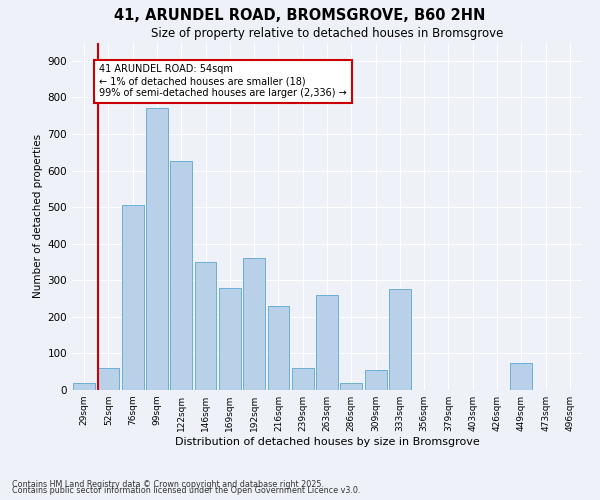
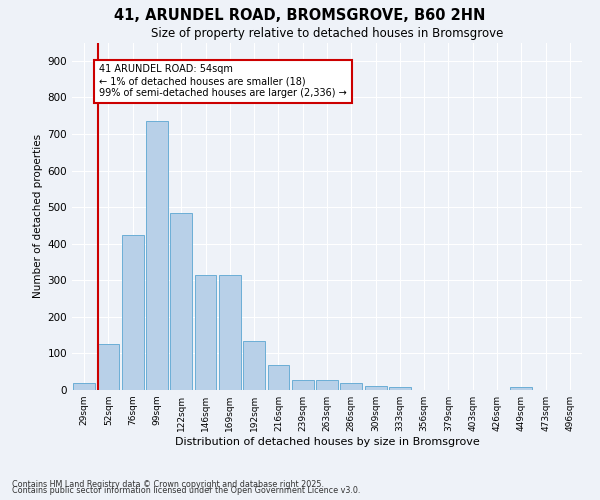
52sqm: 60 -> 125
76sqm: 505 -> 425
99sqm: 770 -> 735
122sqm: 625 -> 485
146sqm: 350 -> 315
169sqm: 280 -> 315
192sqm: 360 -> 135
216sqm: 230 -> 68
239sqm: 60 -> 28
263sqm: 260 -> 28
309sqm: 55 -> 10
333sqm: 275 -> 8
449sqm: 75 -> 8
